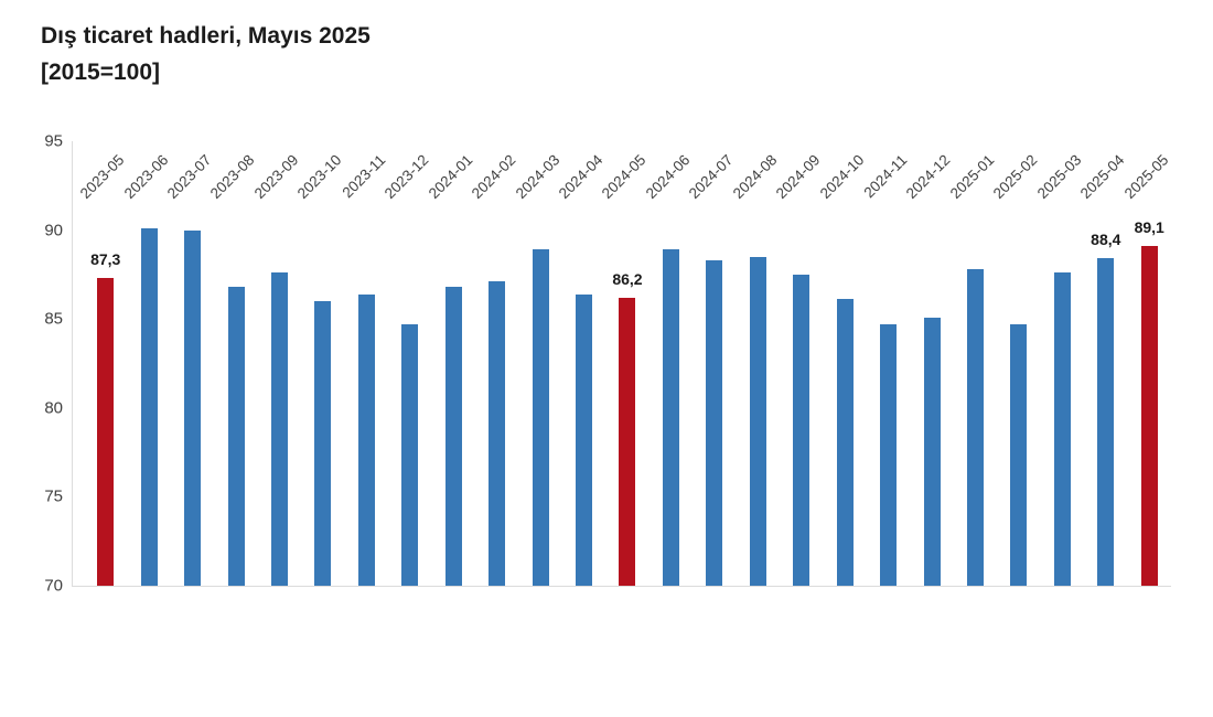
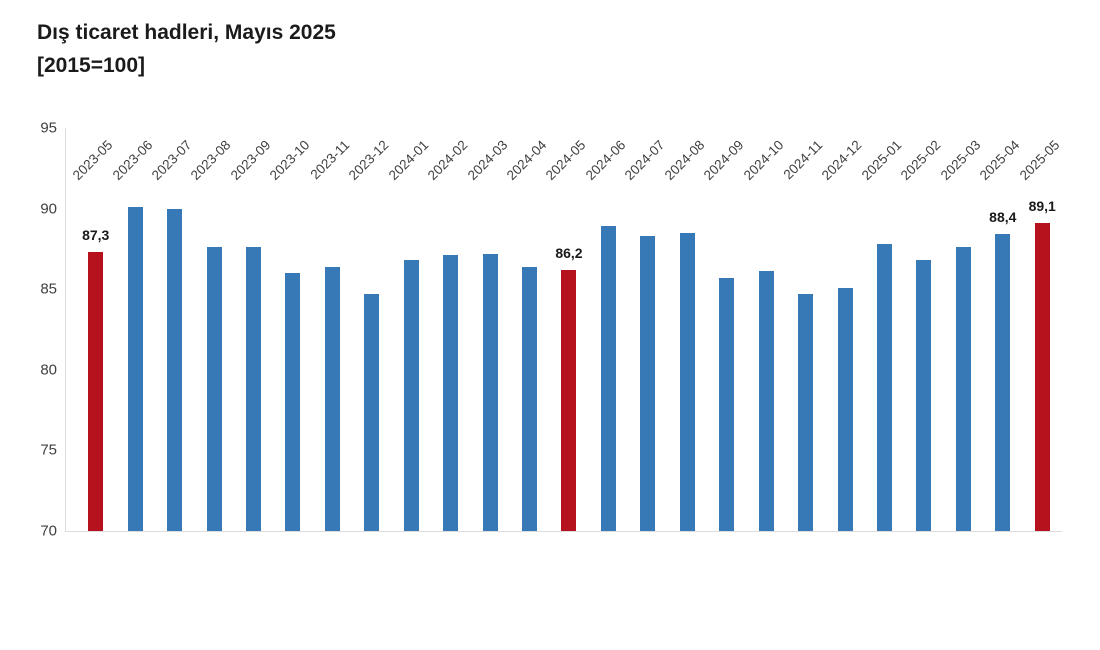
2023-08: 86.8 -> 87.6
2024-03: 88.9 -> 87.2
2024-09: 87.5 -> 85.7
2025-02: 84.7 -> 86.8
